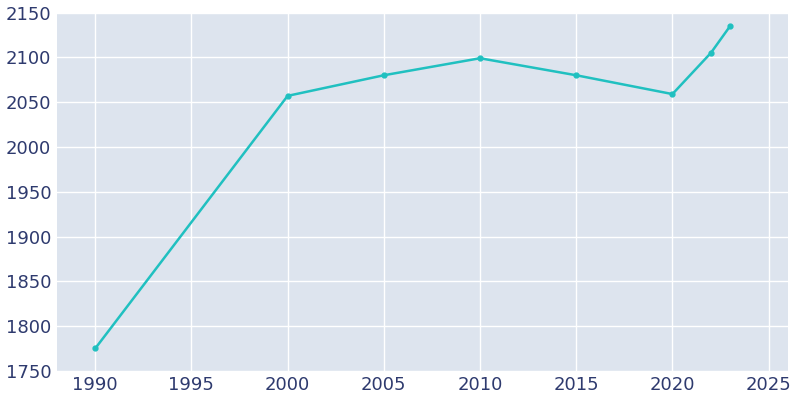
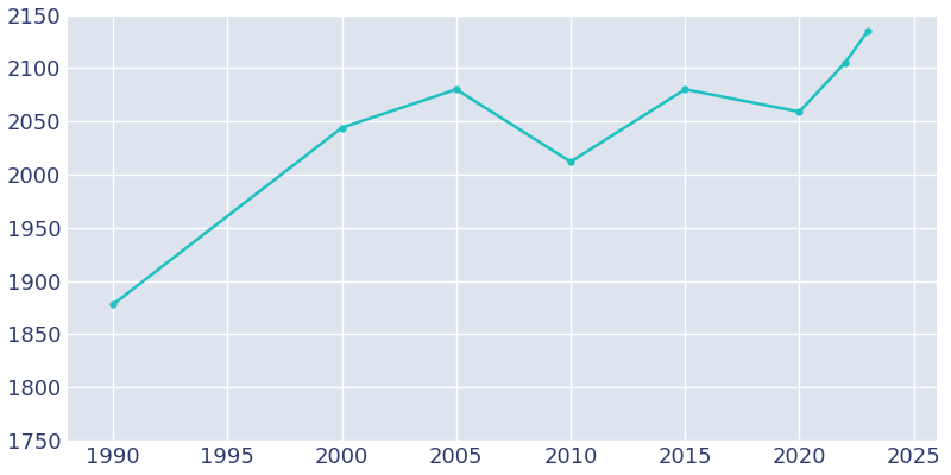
1990: 1775 -> 1878
2000: 2057 -> 2044
2010: 2099 -> 2012
